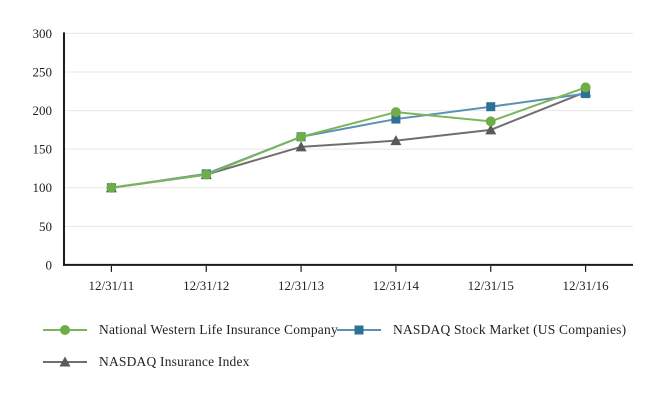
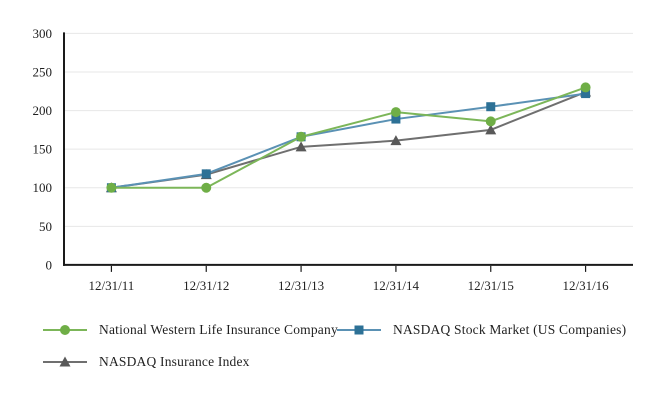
National Western Life Insurance Company/12/31/12: 120 -> 100
